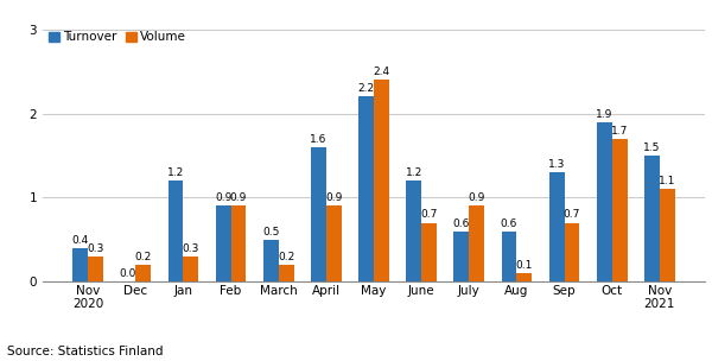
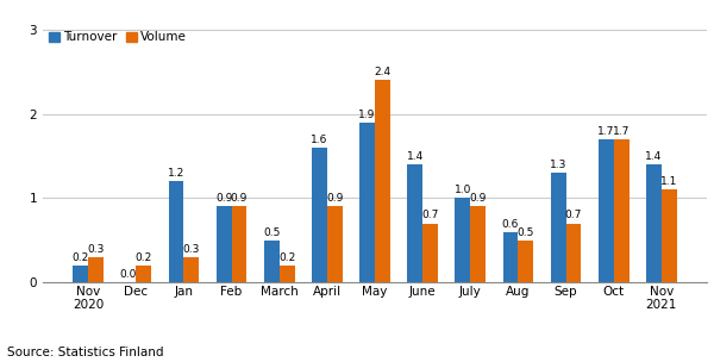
Turnover/Nov 2020: 0.4 -> 0.2
Turnover/May: 2.2 -> 1.9
Turnover/June: 1.2 -> 1.4
Turnover/July: 0.6 -> 1.0
Volume/Aug: 0.1 -> 0.5
Turnover/Oct: 1.9 -> 1.7
Turnover/Nov 2021: 1.5 -> 1.4
